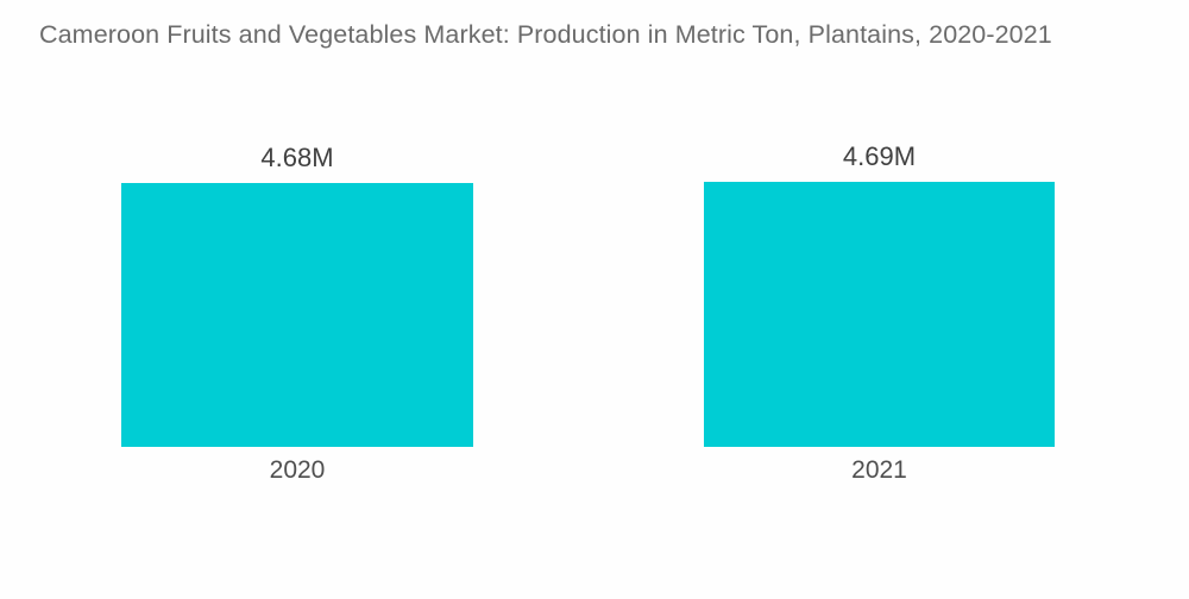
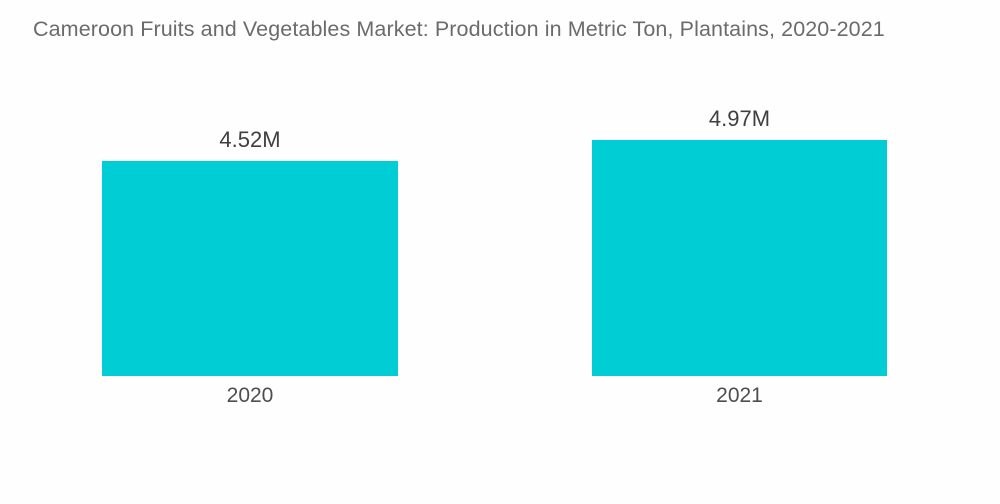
2020: 4.68M -> 4.52M
2021: 4.69M -> 4.97M
